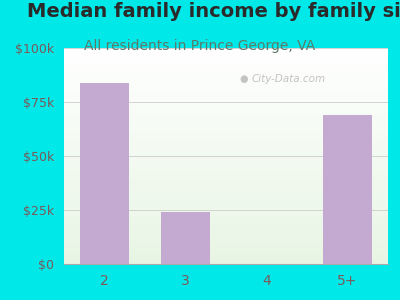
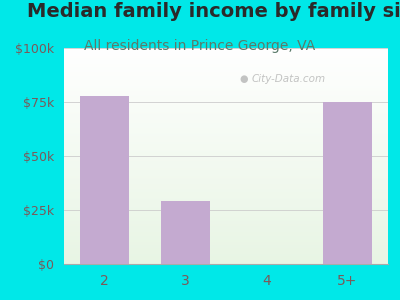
2: $84k -> $78k
3: $24k -> $29k
5+: $69k -> $75k
